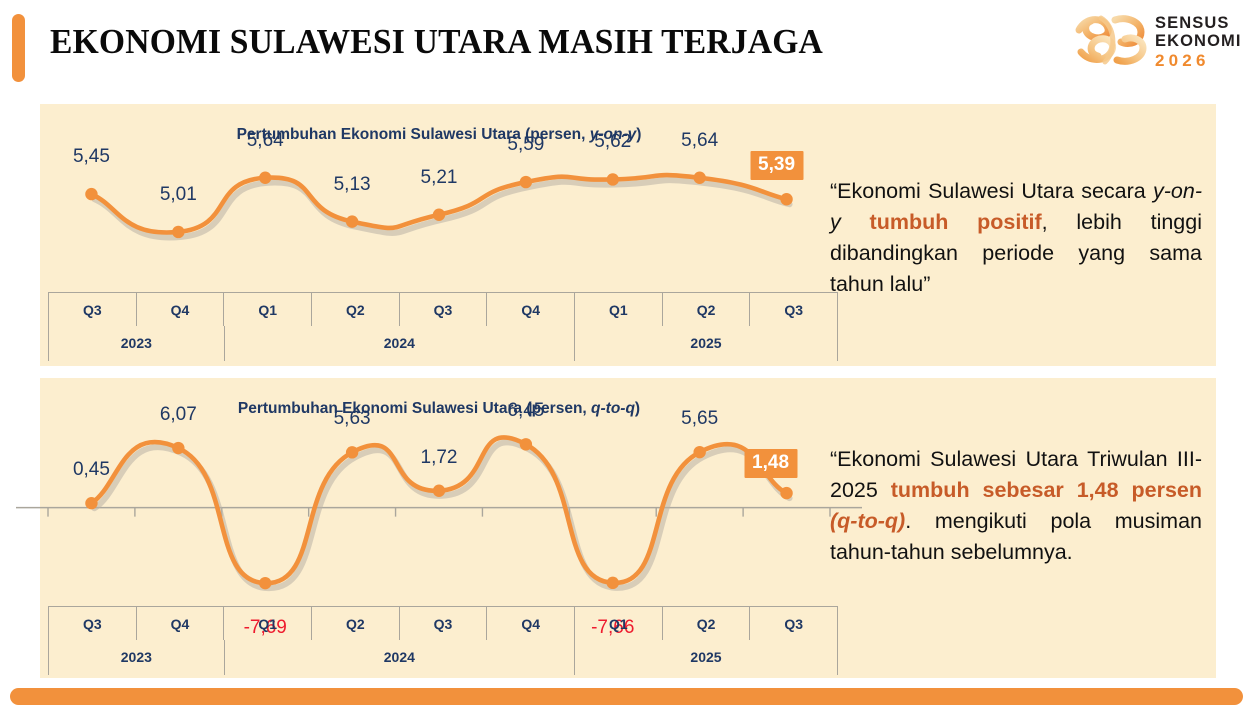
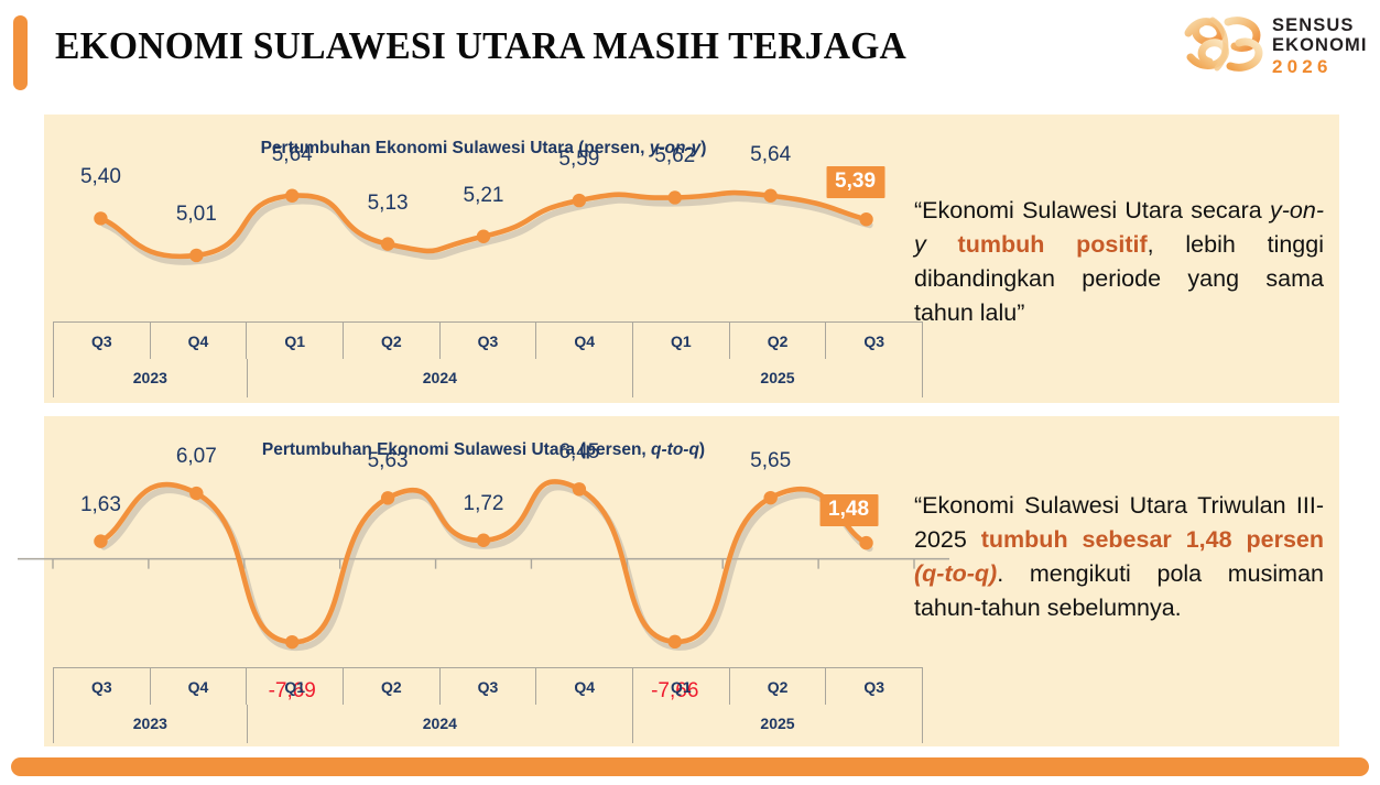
Pertumbuhan Ekonomi Sulawesi Utara (persen, y-on-y)/Q3 2023: 5,45 -> 5,40
Pertumbuhan Ekonomi Sulawesi Utara (persen, q-to-q)/Q3 2023: 0,45 -> 1,63
